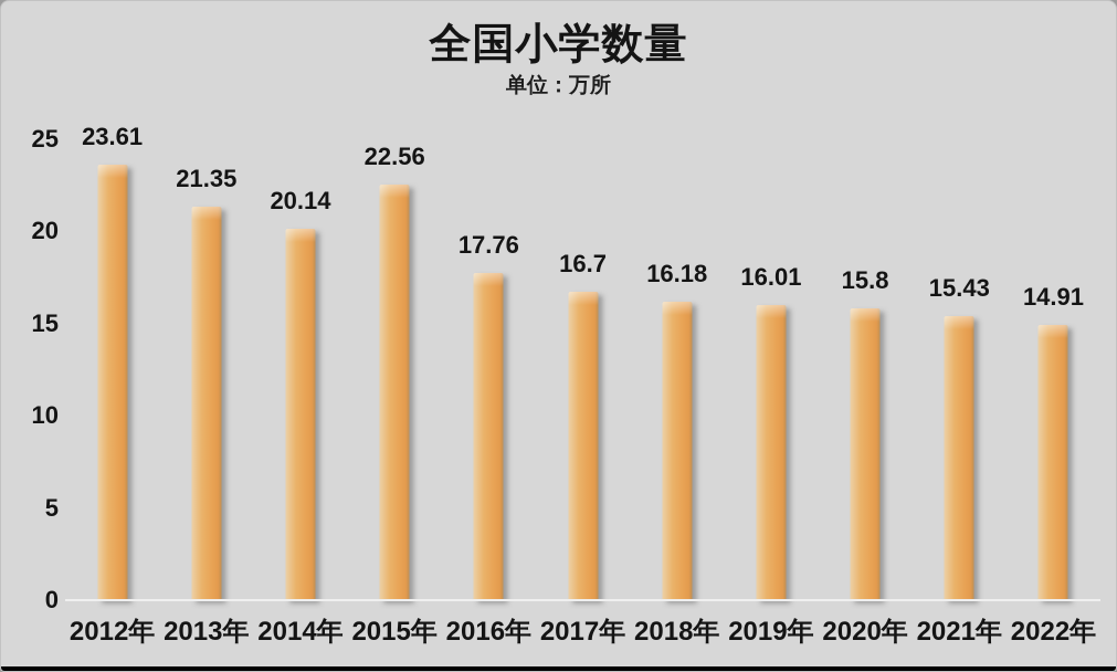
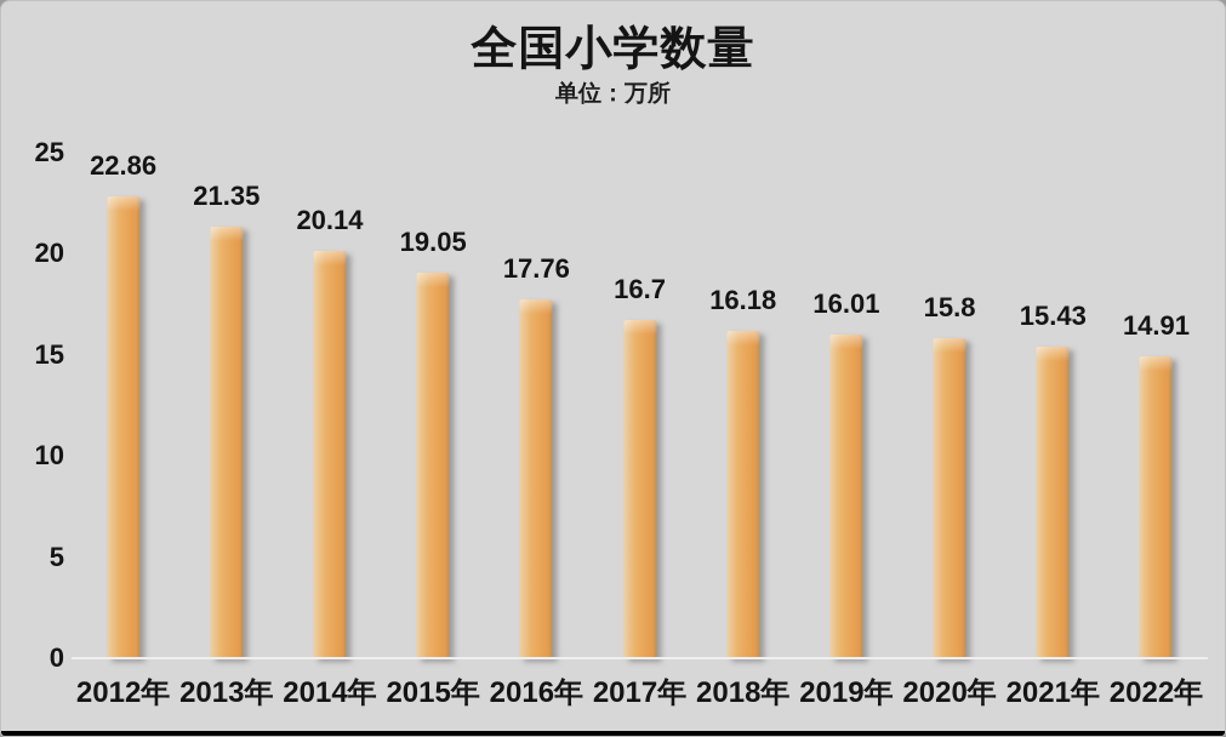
2012年: 23.61 -> 22.86
2015年: 22.56 -> 19.05
